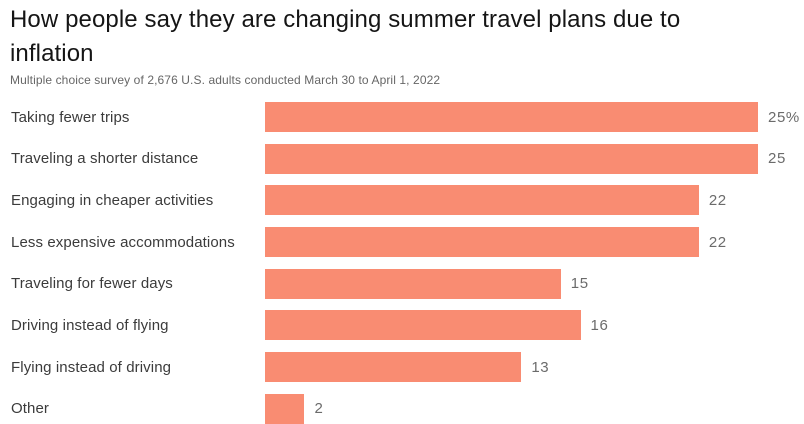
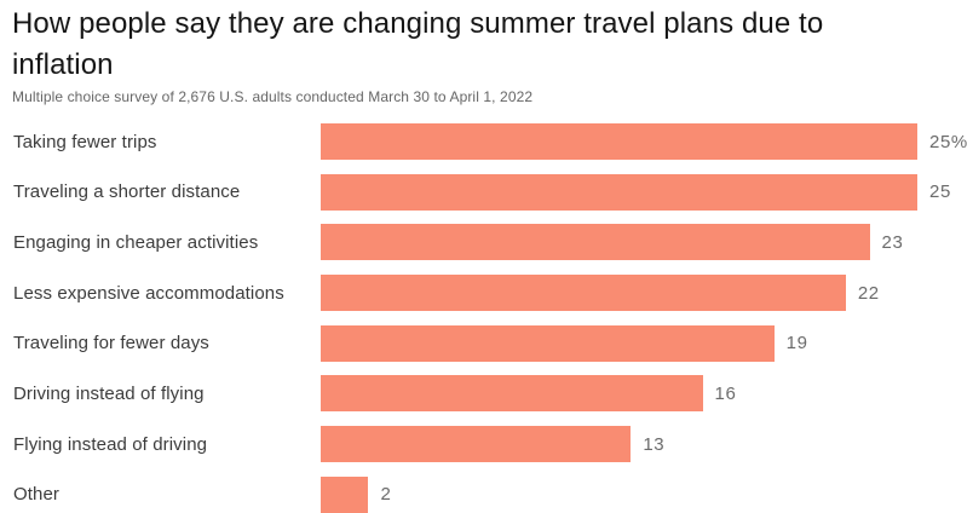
Engaging in cheaper activities: 22 -> 23
Traveling for fewer days: 15 -> 19
